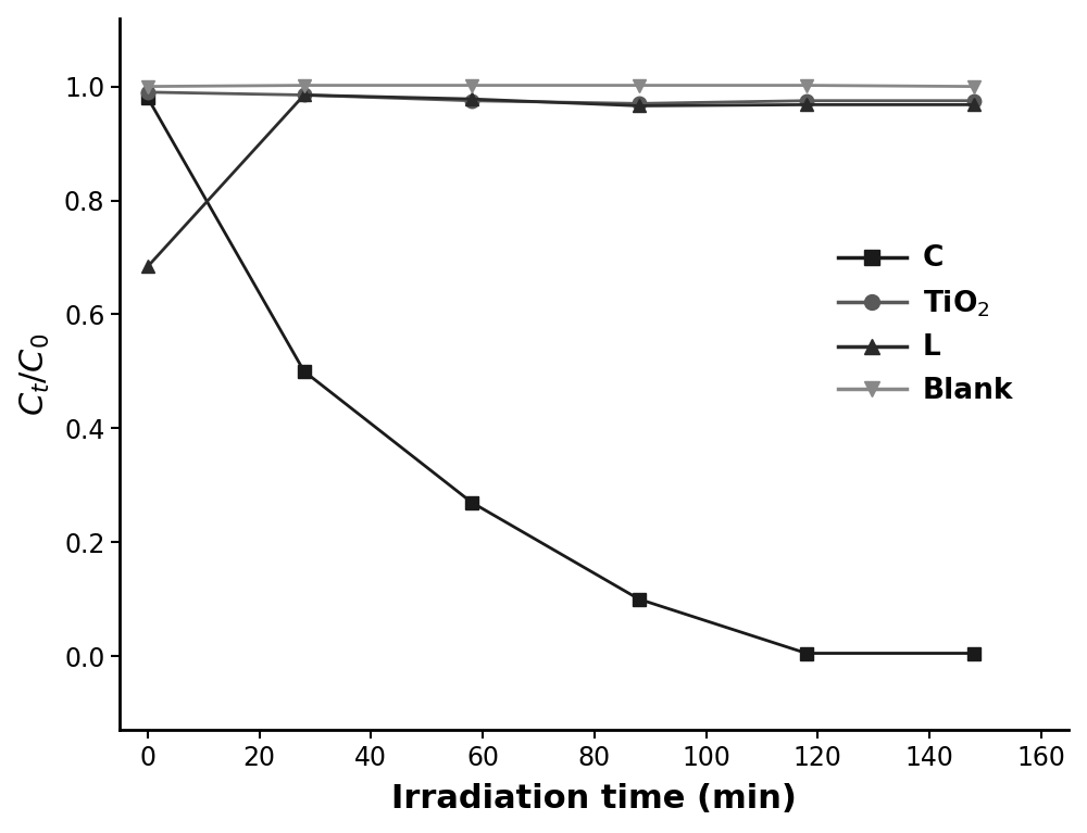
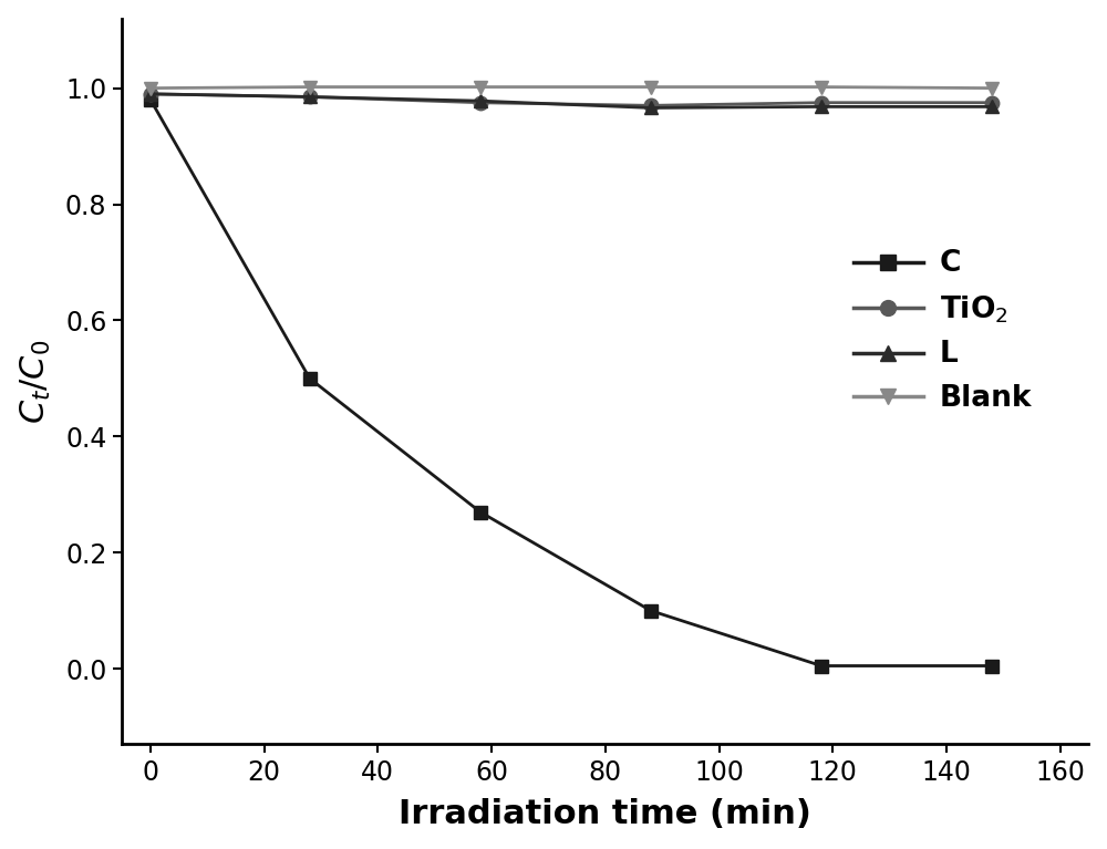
L/0: 0.684 -> 0.990
